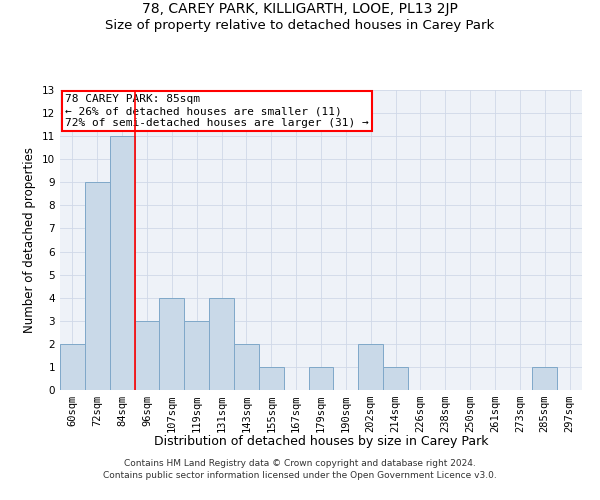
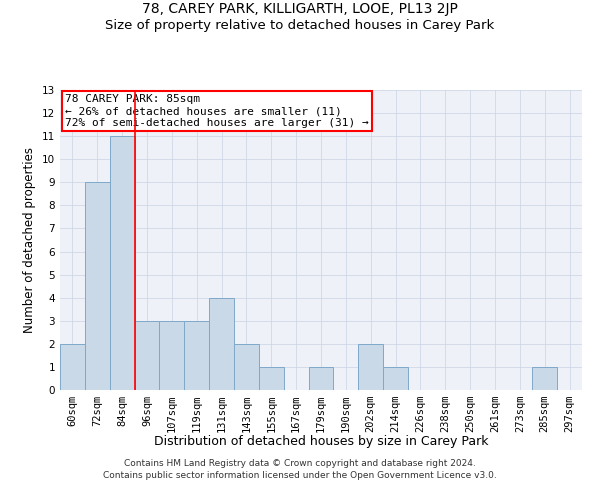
107sqm: 4 -> 3
